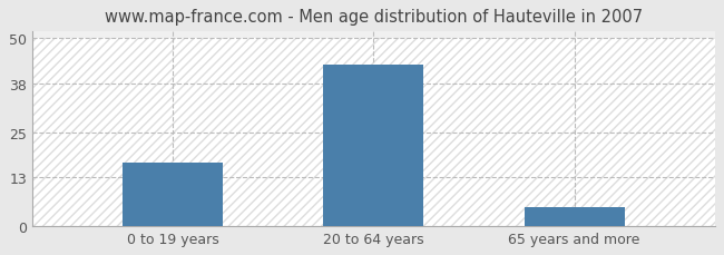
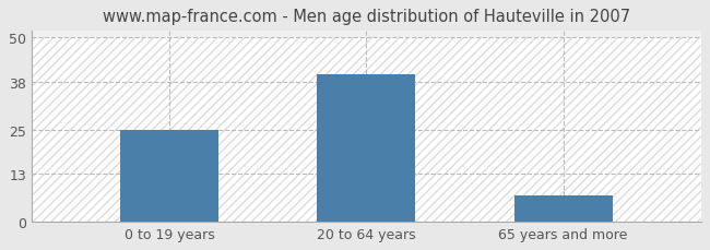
0 to 19 years: 17 -> 25
20 to 64 years: 43 -> 40
65 years and more: 5 -> 7
